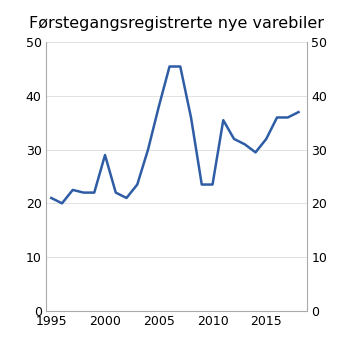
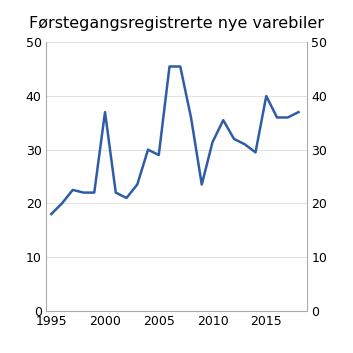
1995: 21.0 -> 18.0
2000: 29.0 -> 37.0
2005: 38.0 -> 29.0
2010: 23.5 -> 31.4
2015: 32.0 -> 40.0
